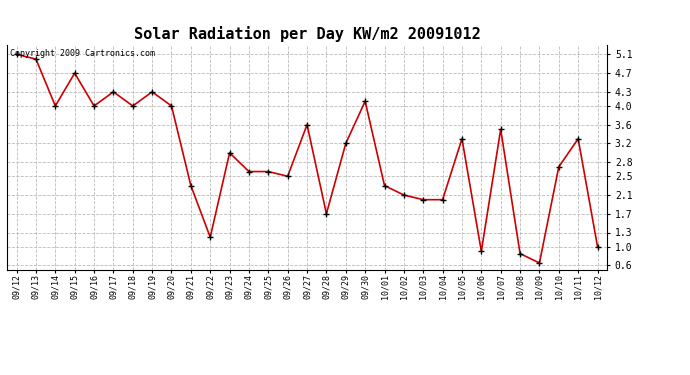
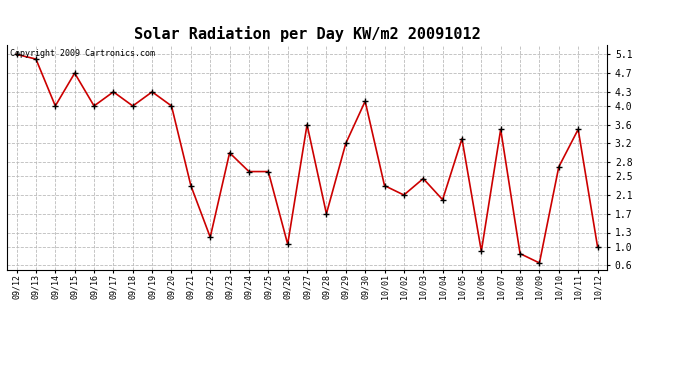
09/26: 2.50 -> 1.05
10/03: 2.00 -> 2.45
10/11: 3.30 -> 3.50
